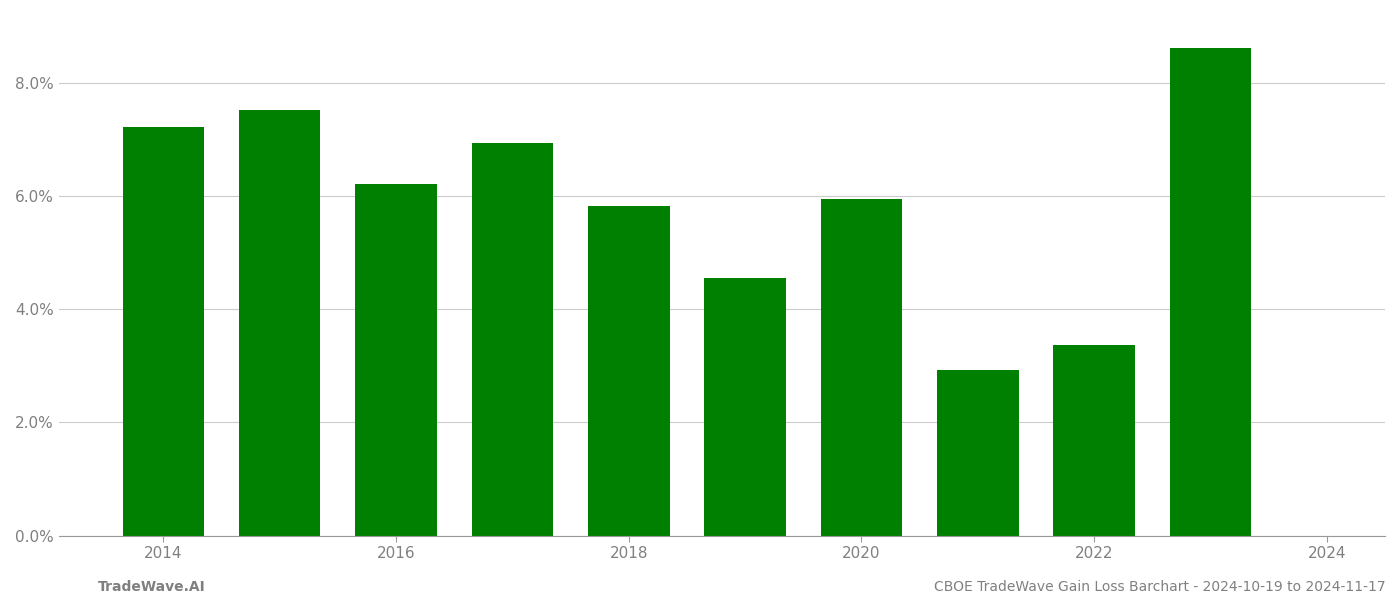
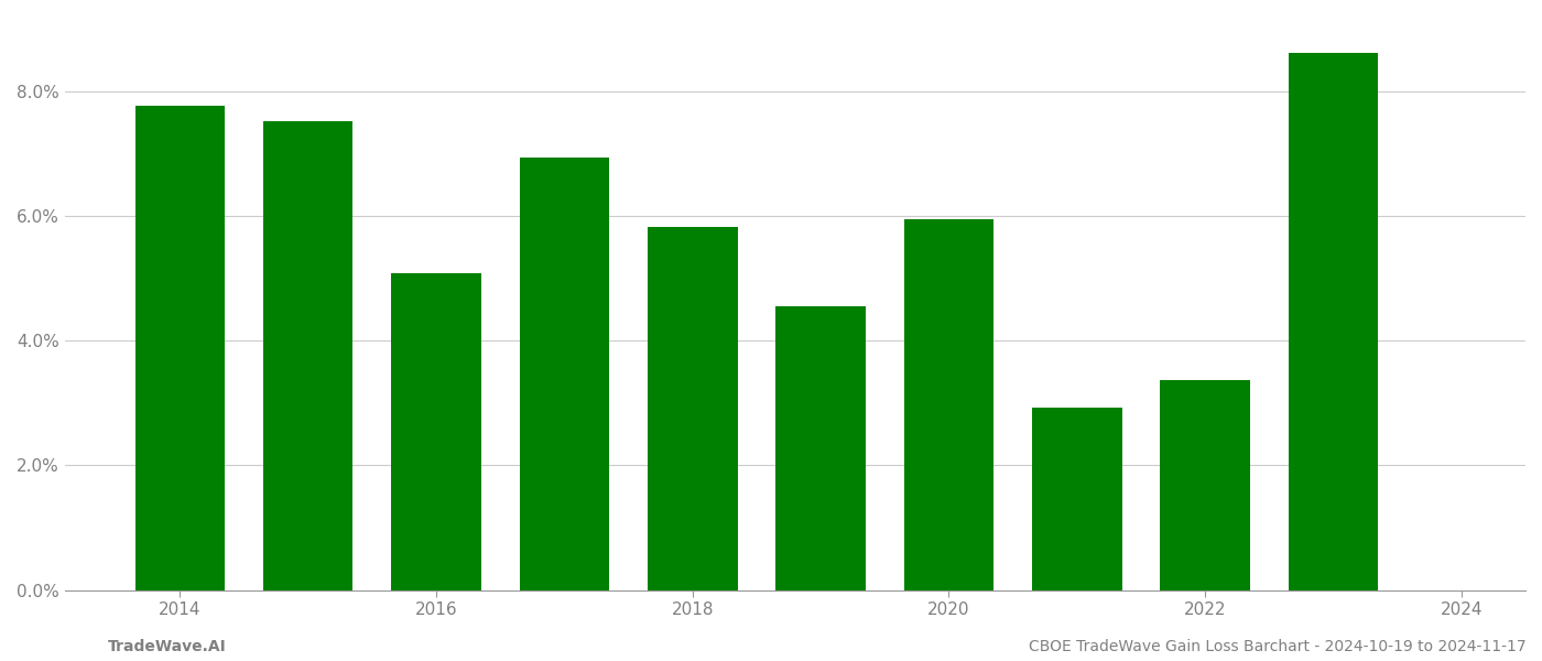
2014: 7.22% -> 7.76%
2016: 6.22% -> 5.08%
